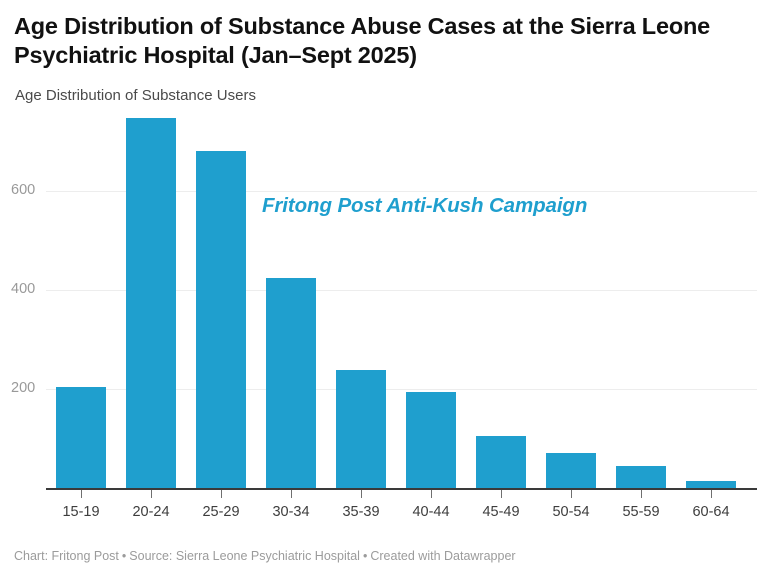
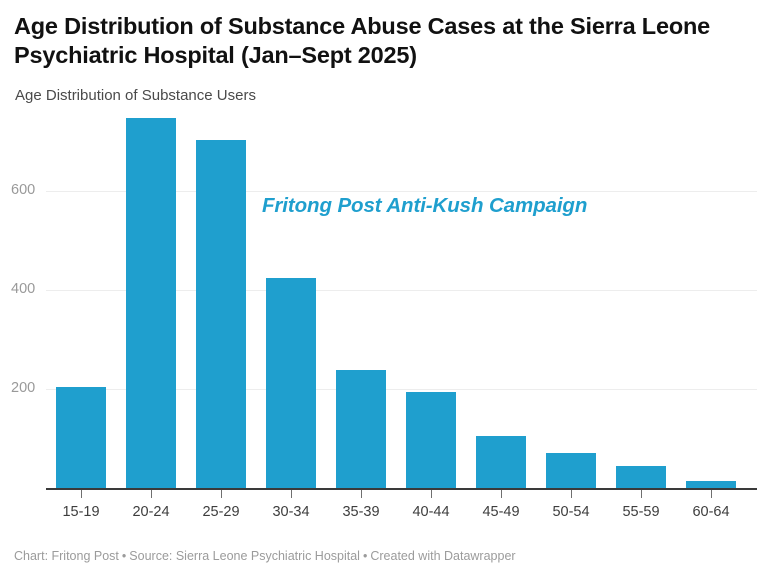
25-29: 680 -> 700
